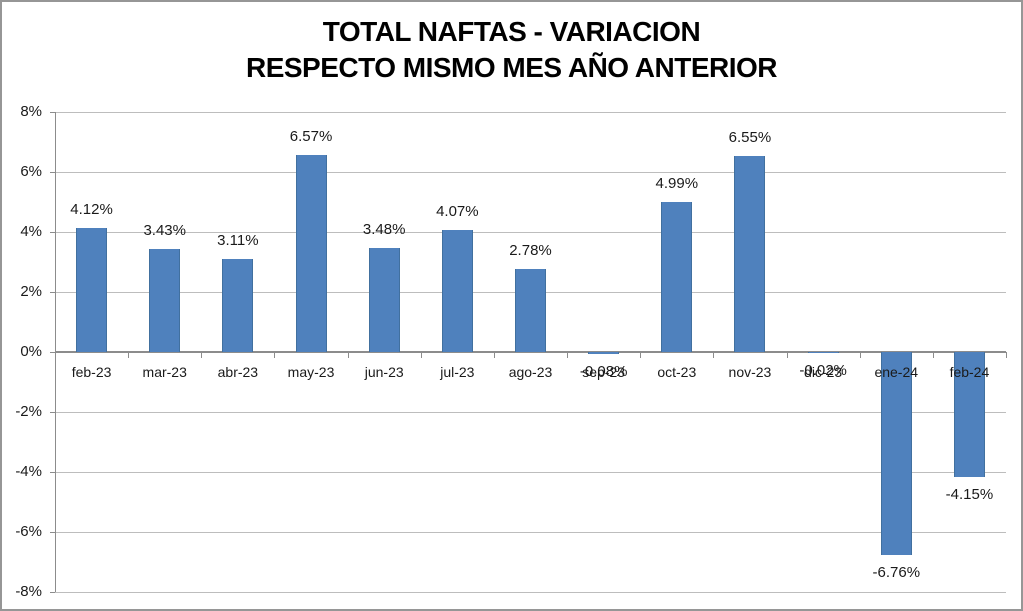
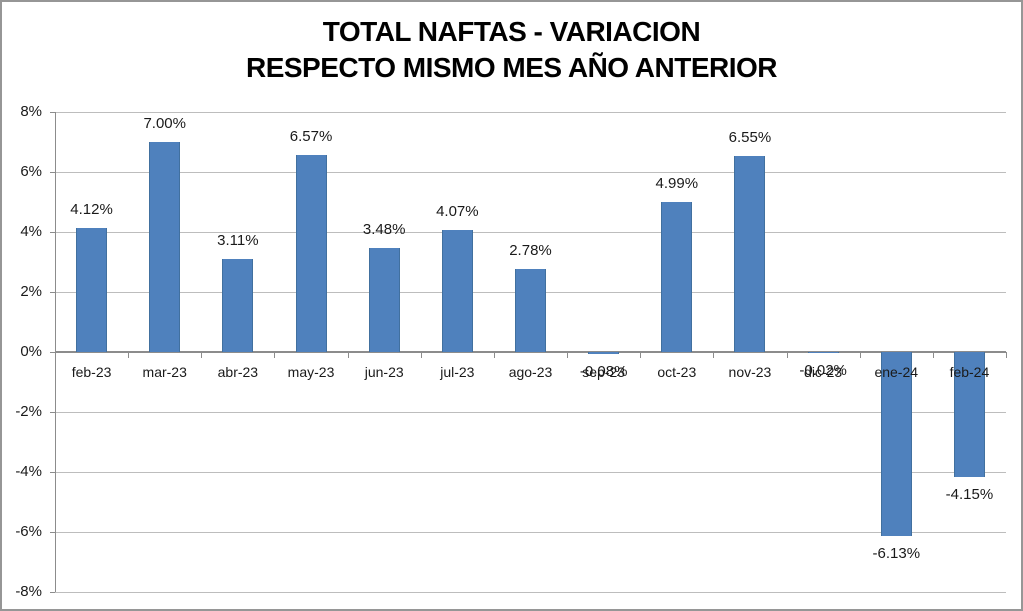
mar-23: 3.43% -> 7.00%
ene-24: -6.76% -> -6.13%
